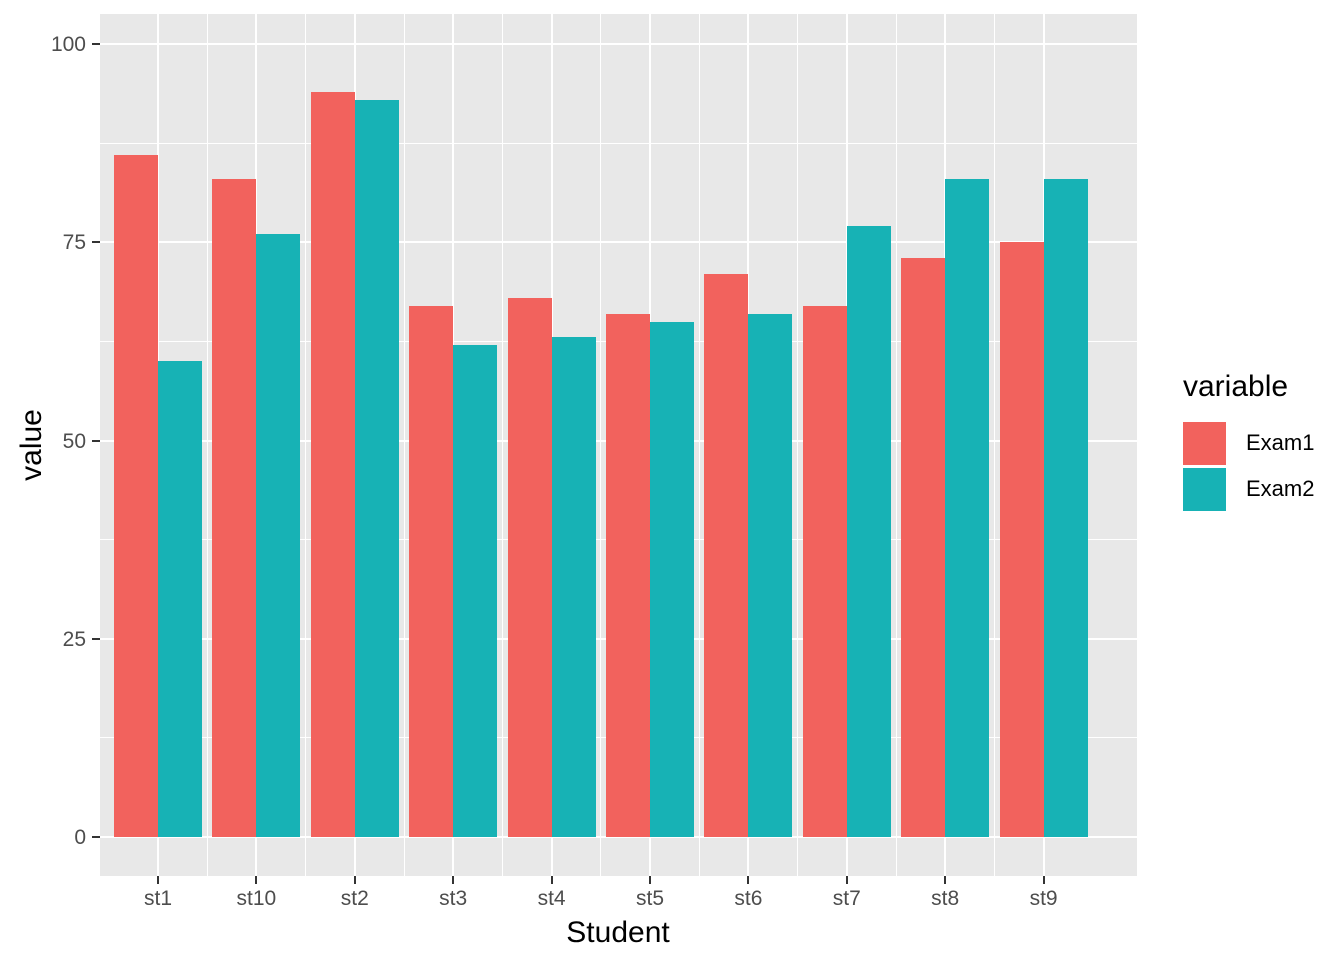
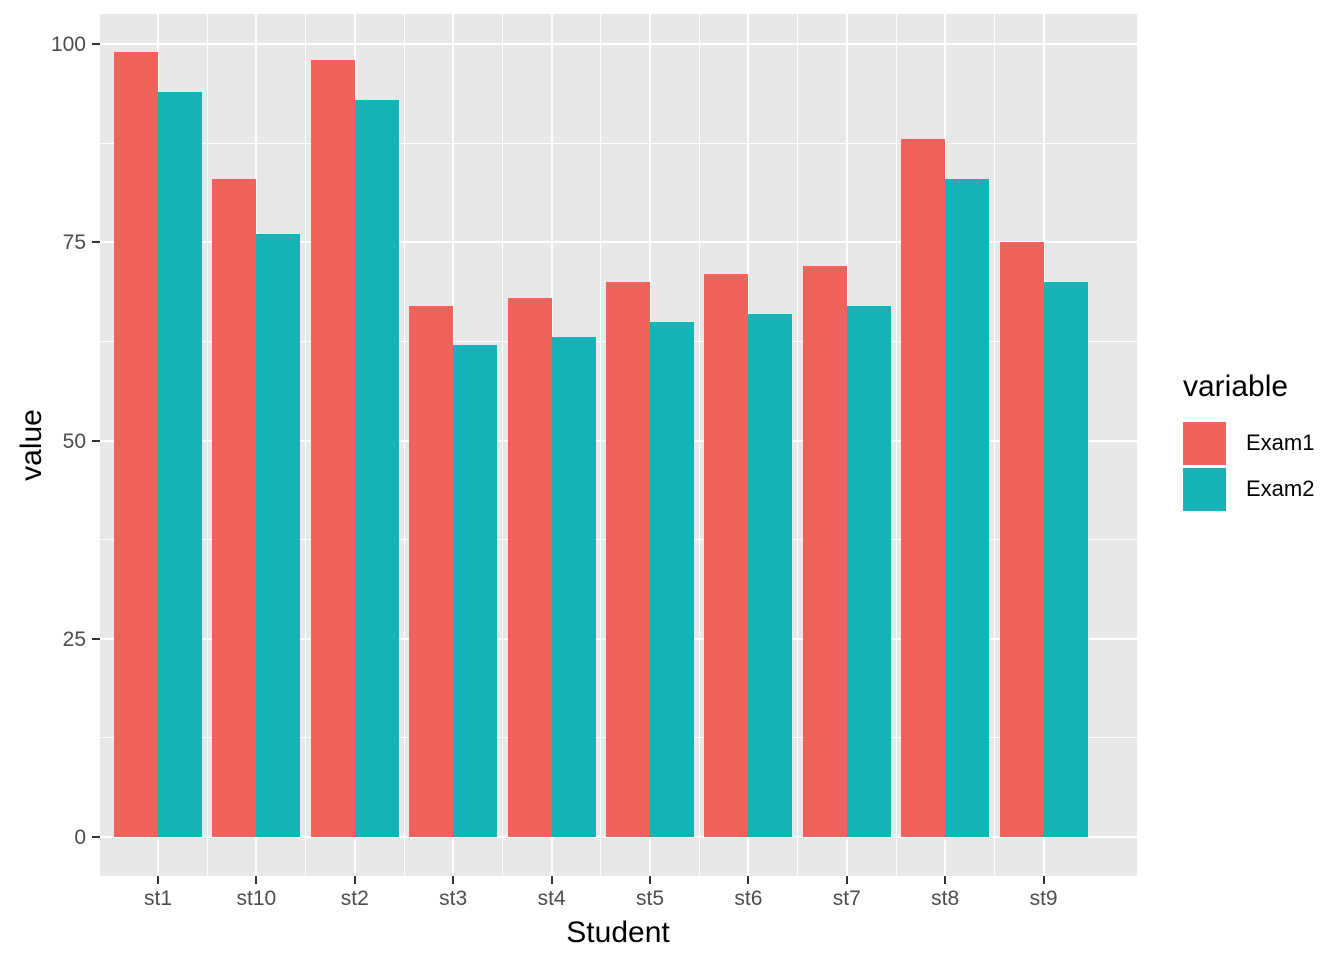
Exam1/st1: 86 -> 99
Exam2/st1: 60 -> 94
Exam1/st2: 94 -> 98
Exam1/st5: 66 -> 70
Exam1/st7: 67 -> 72
Exam2/st7: 77 -> 67
Exam1/st8: 73 -> 88
Exam2/st9: 83 -> 70
